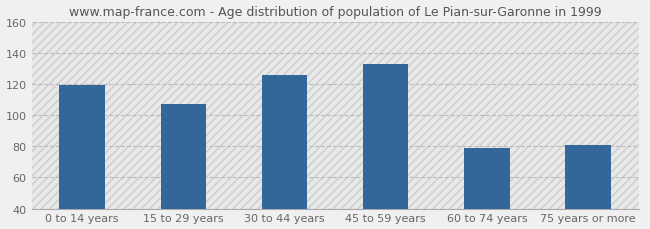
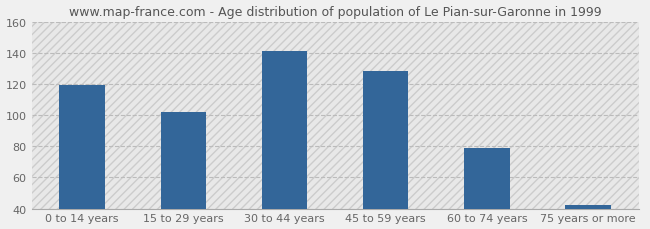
15 to 29 years: 107 -> 102
30 to 44 years: 126 -> 141
45 to 59 years: 133 -> 128
75 years or more: 81 -> 42
